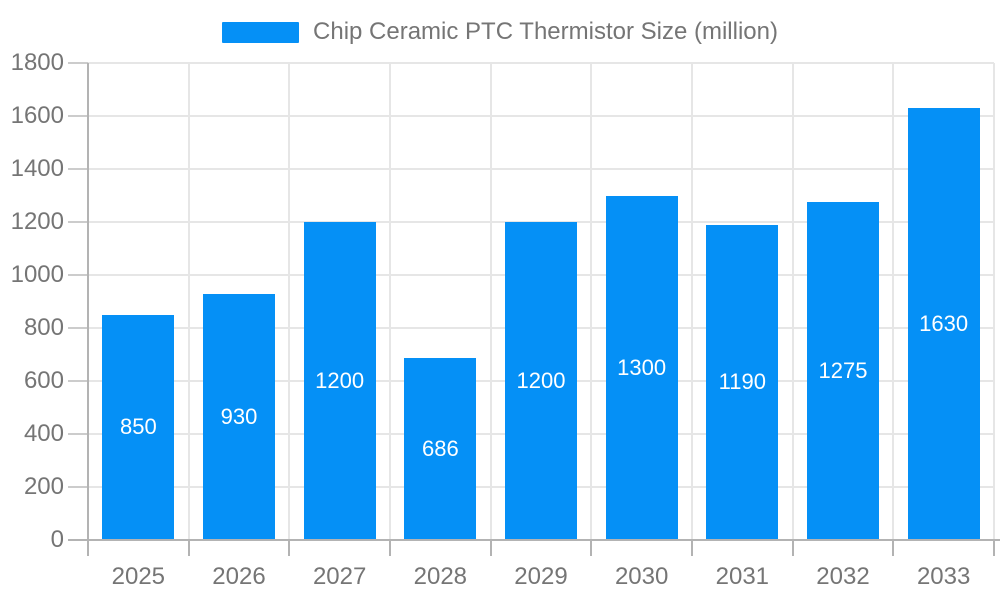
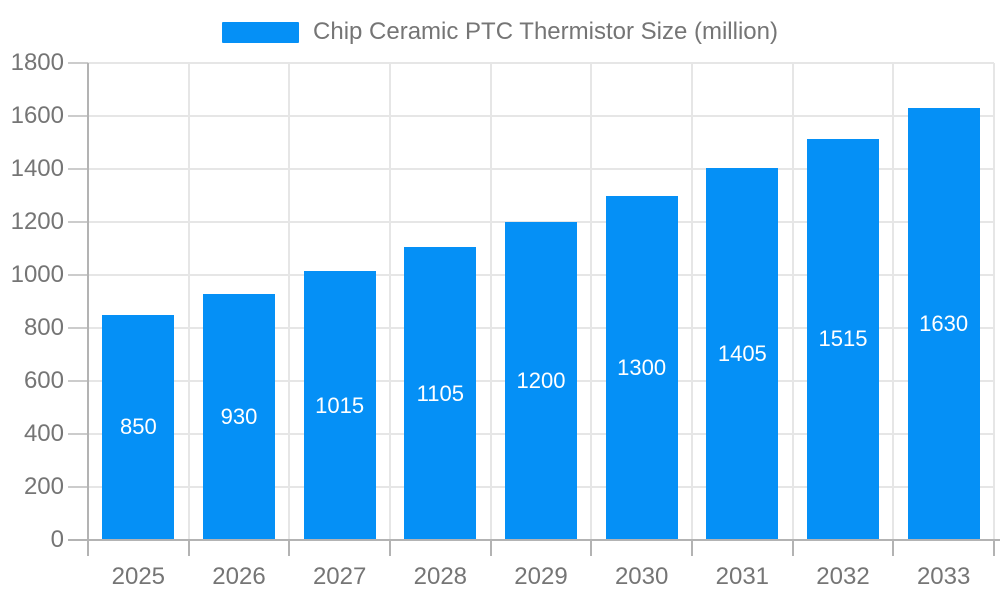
2027: 1200 -> 1015
2028: 686 -> 1105
2031: 1190 -> 1405
2032: 1275 -> 1515
